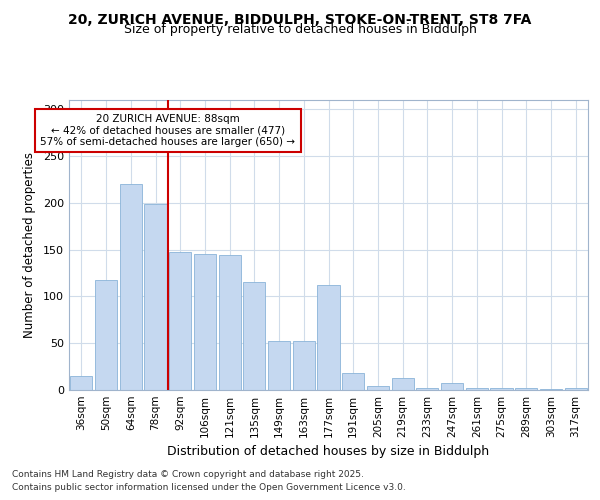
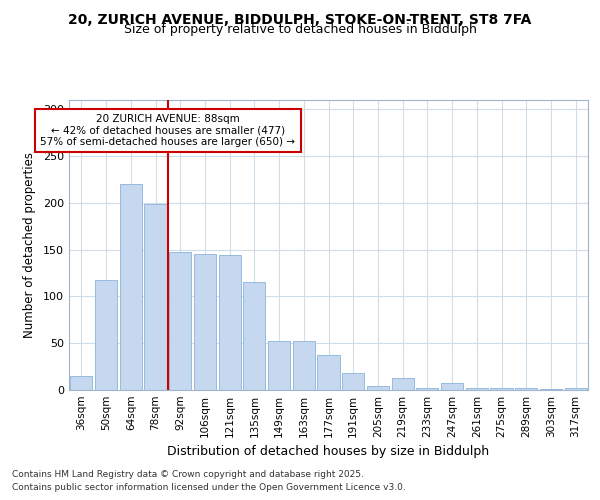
177sqm: 112 -> 37
